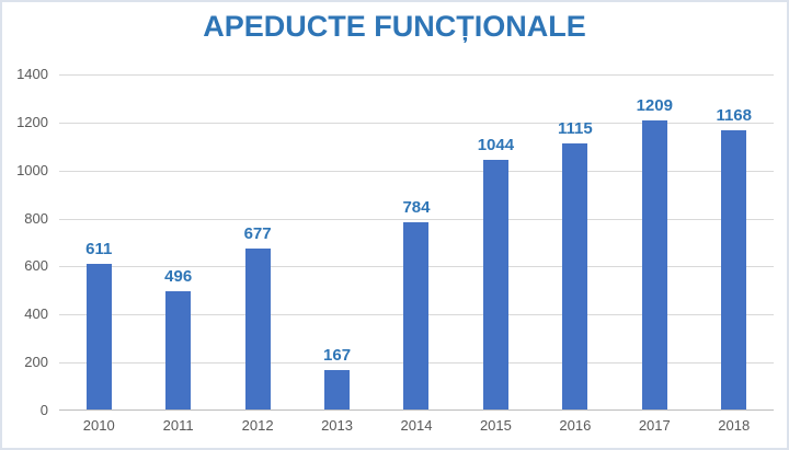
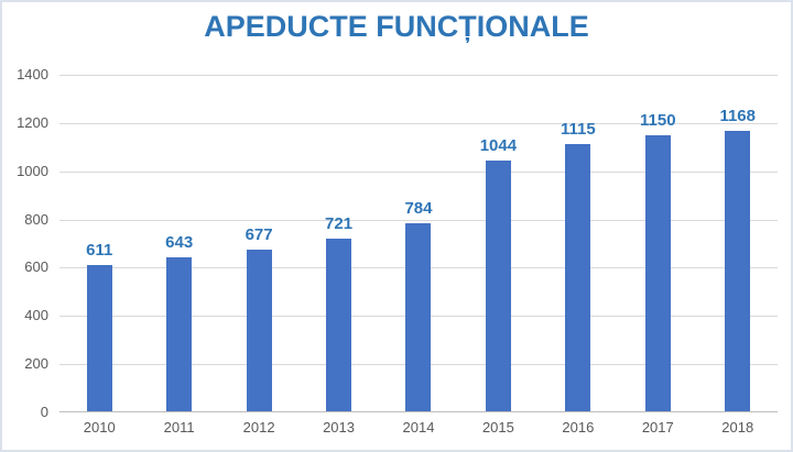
2011: 496 -> 643
2013: 167 -> 721
2017: 1209 -> 1150
